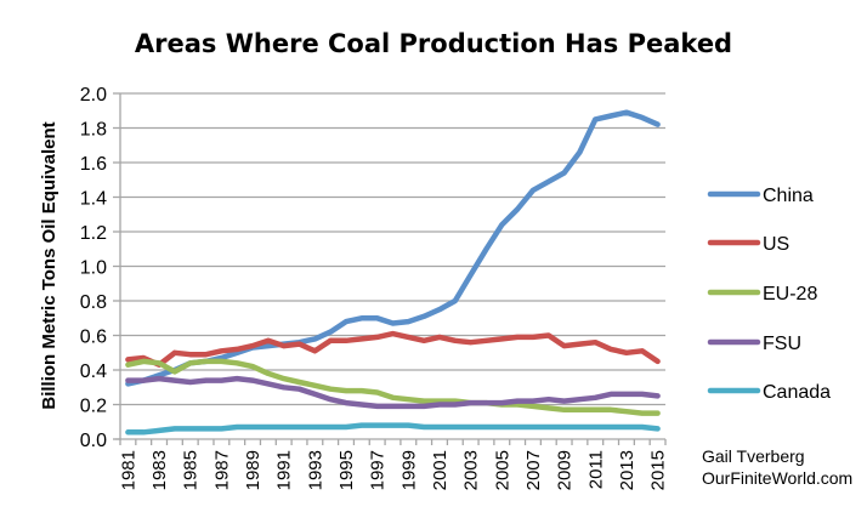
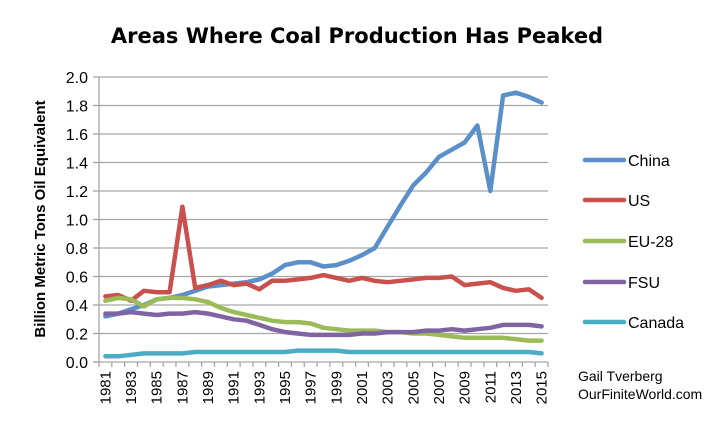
US/1987: 0.51 -> 1.09
China/2011: 1.85 -> 1.20
